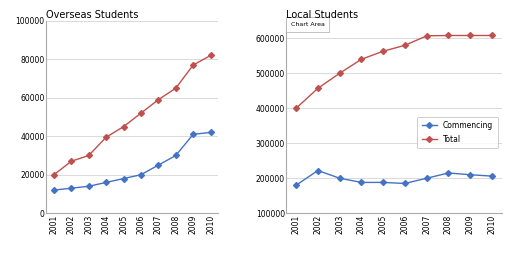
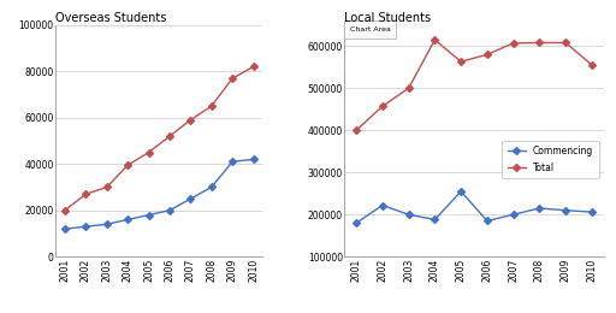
Local Students/Total/2004: 540000 -> 615000
Local Students/Commencing/2005: 188000 -> 255000
Local Students/Total/2010: 608000 -> 555000
